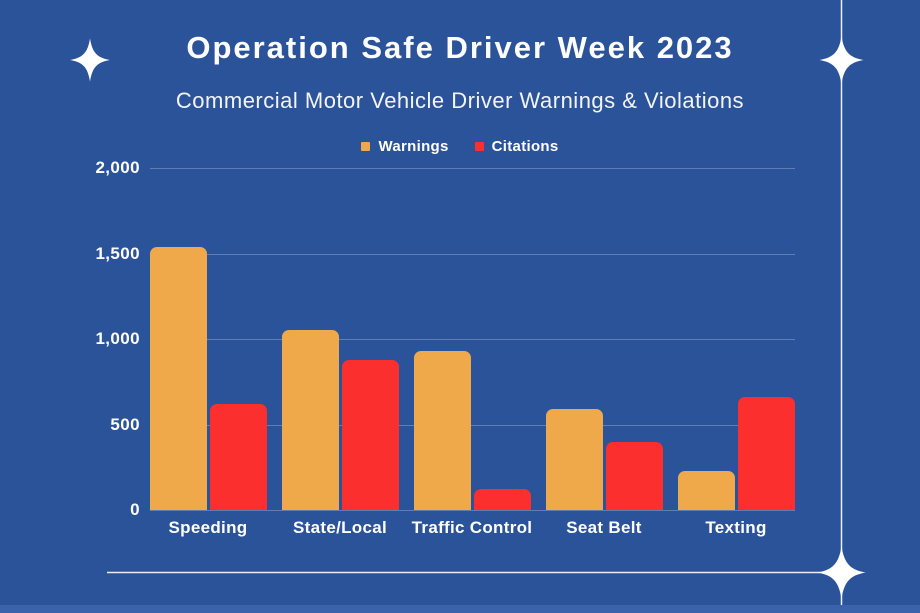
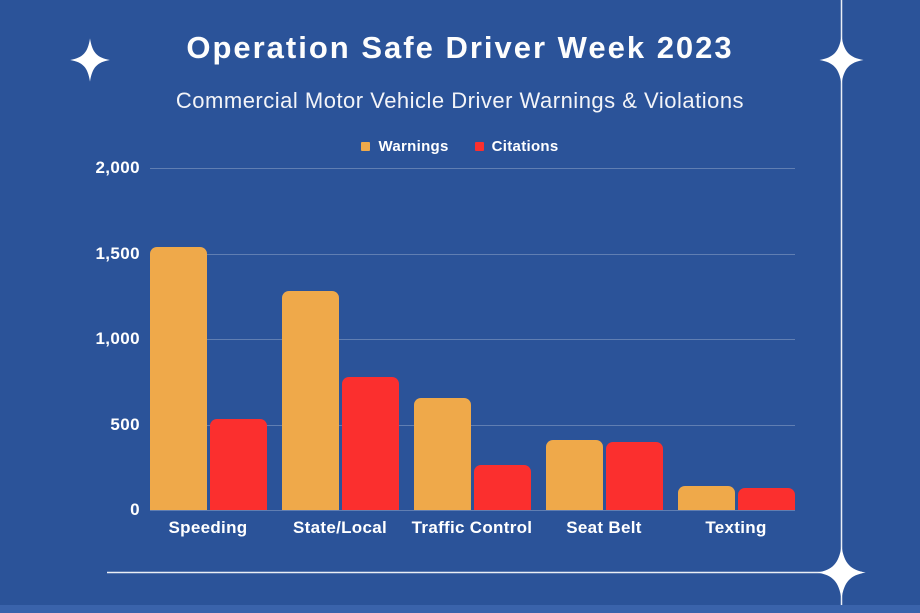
Citations/Speeding: 620 -> 540
Warnings/State/Local: 1050 -> 1280
Citations/State/Local: 880 -> 780
Warnings/Traffic Control: 930 -> 660
Citations/Traffic Control: 120 -> 260
Warnings/Seat Belt: 590 -> 410
Warnings/Texting: 230 -> 140
Citations/Texting: 660 -> 130
